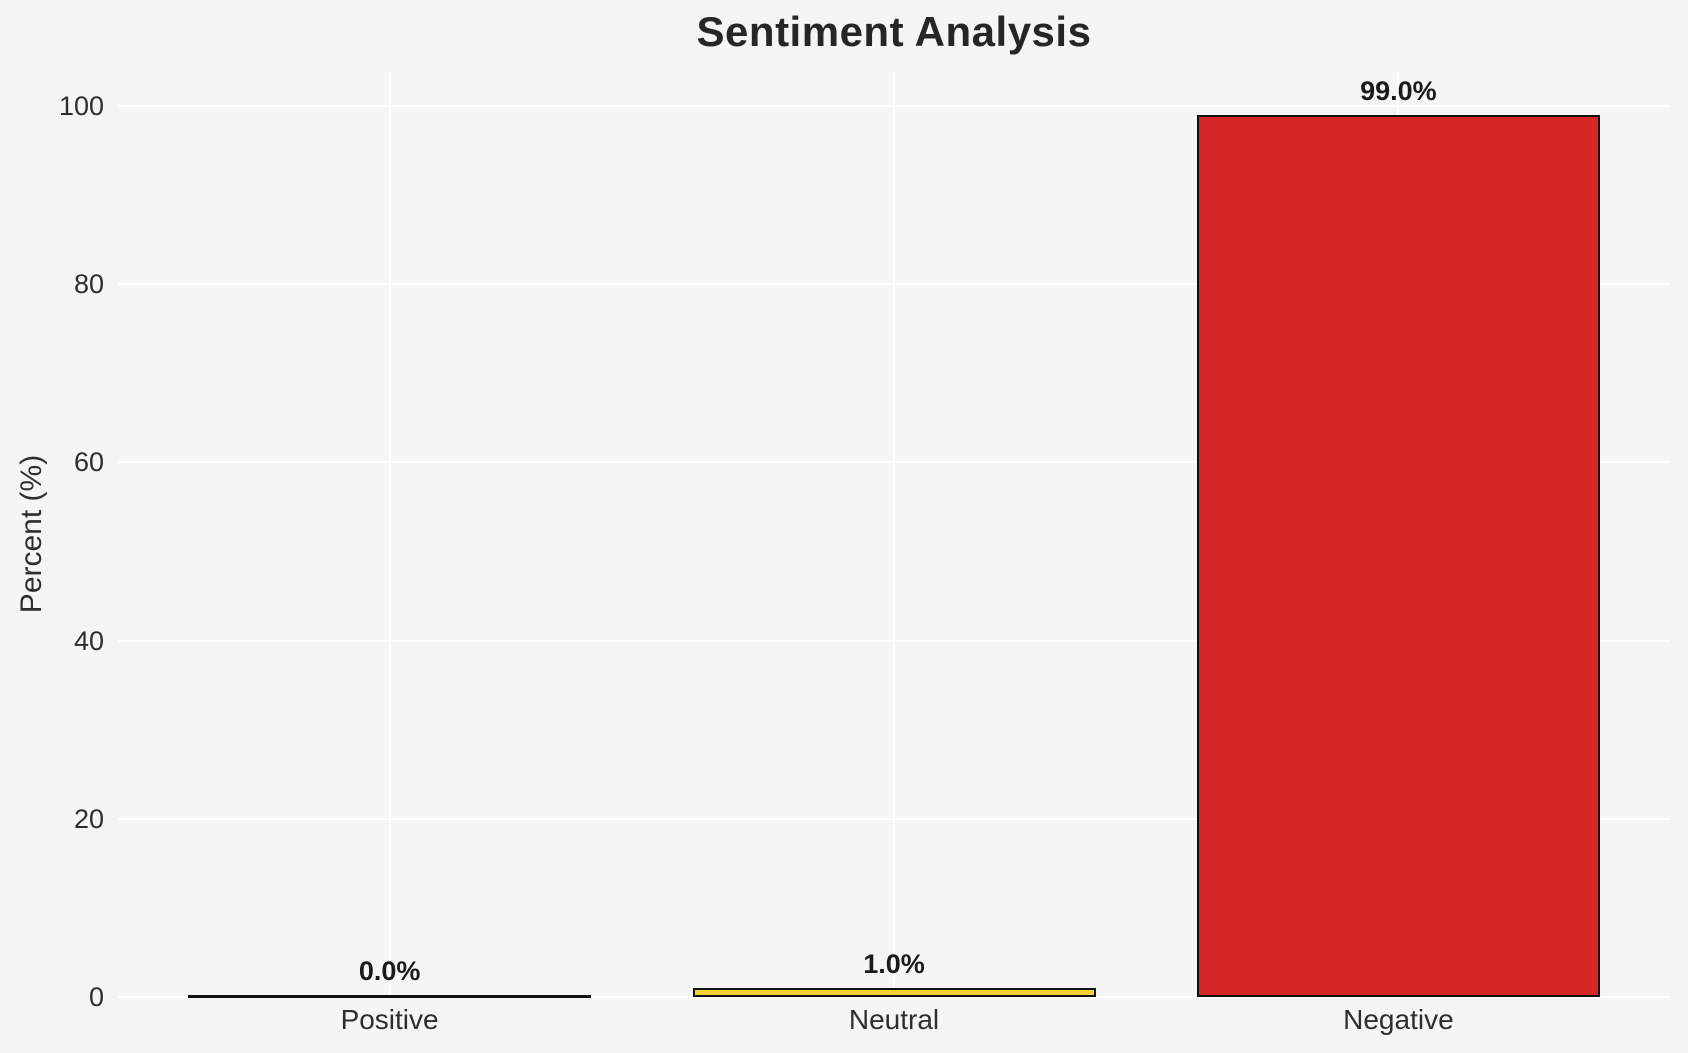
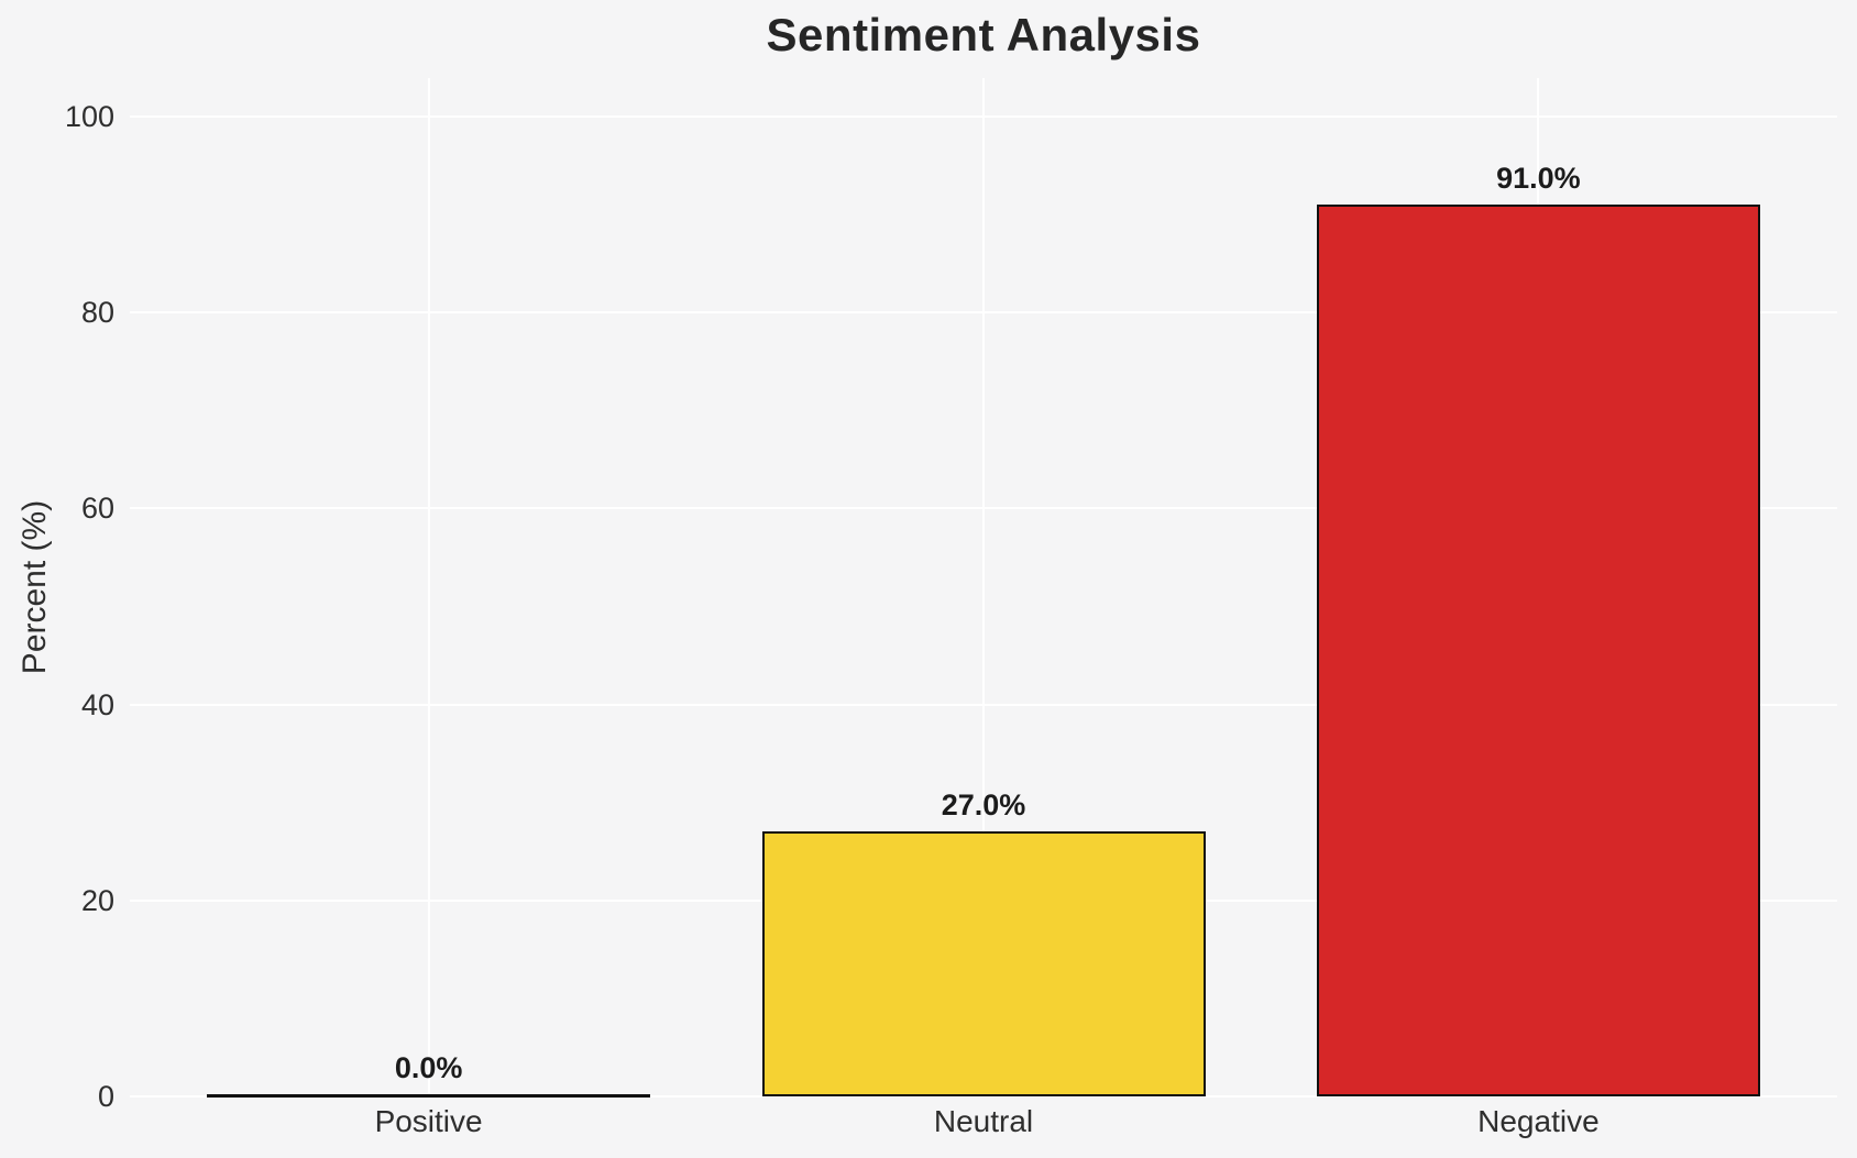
Neutral: 1.0% -> 27.0%
Negative: 99.0% -> 91.0%
